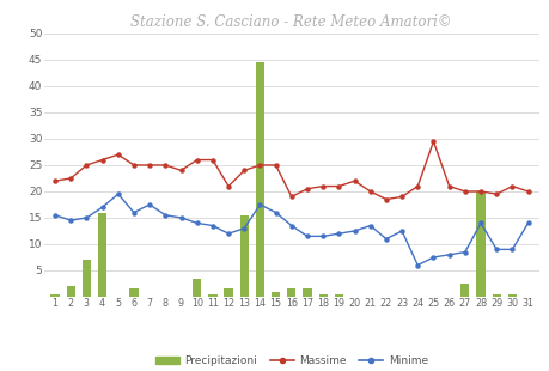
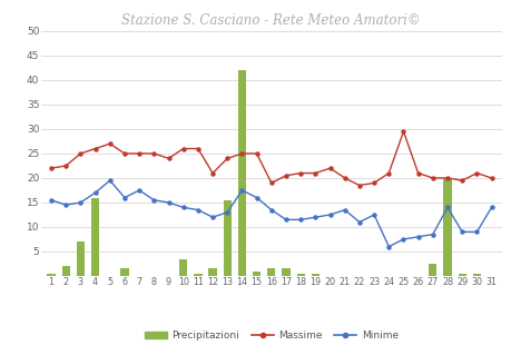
Precipitazioni/14: 44.5 -> 42.0
